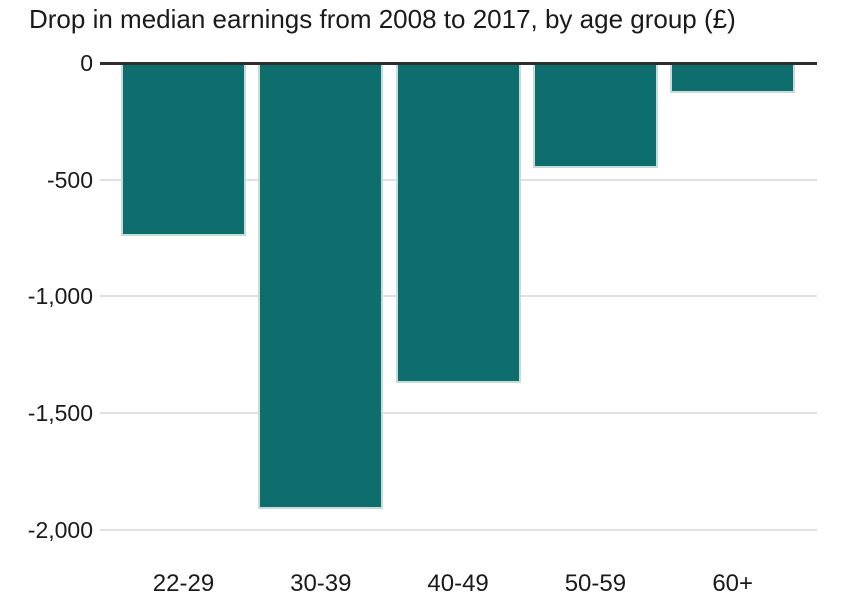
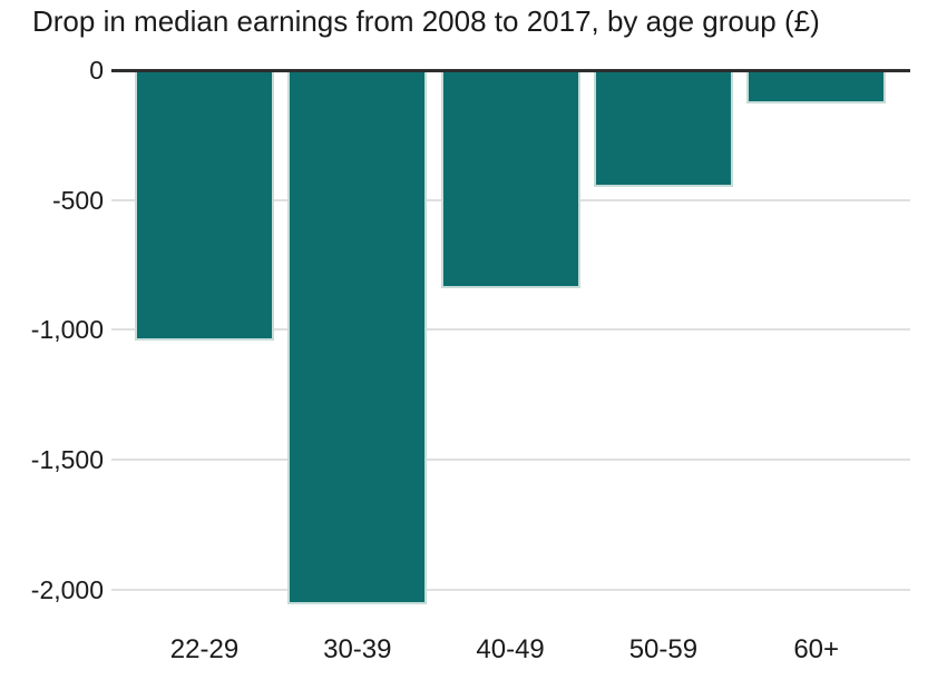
22-29: -740 -> -1040
30-39: -1910 -> -2060
40-49: -1370 -> -840
